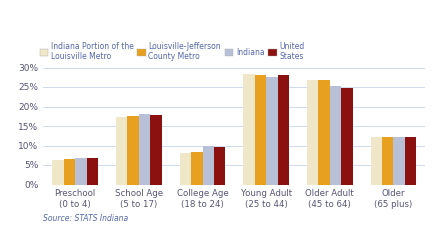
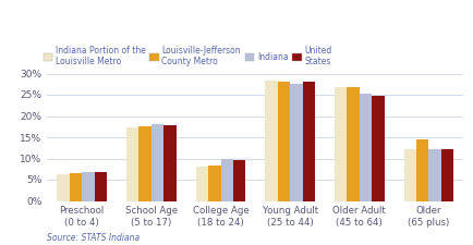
Louisville-Jefferson County Metro/Older (65 plus): 12.2% -> 14.5%
